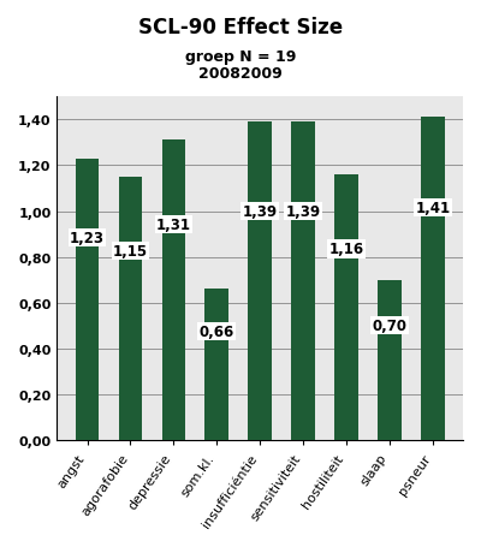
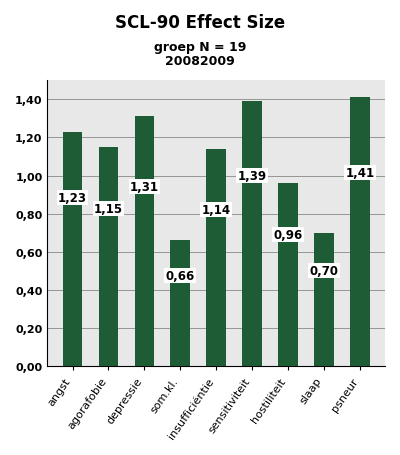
insufficiéntie: 1,39 -> 1,14
hostiliteit: 1,16 -> 0,96
